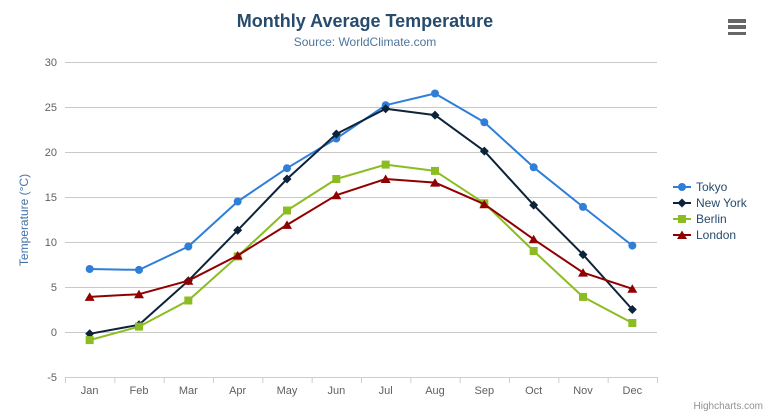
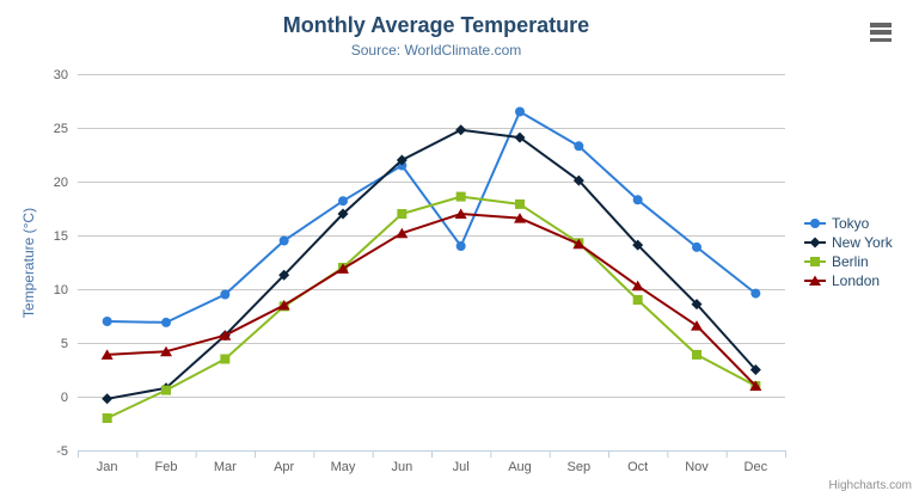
Berlin/Jan: -1 -> -2
Berlin/May: 14 -> 12
Tokyo/Jul: 25 -> 14
London/Dec: 5 -> 1
